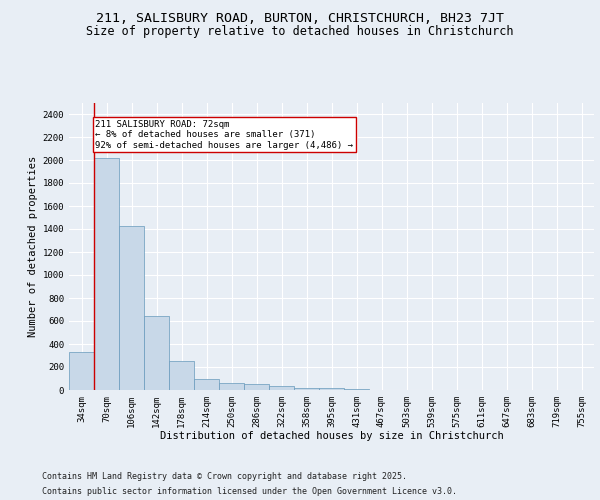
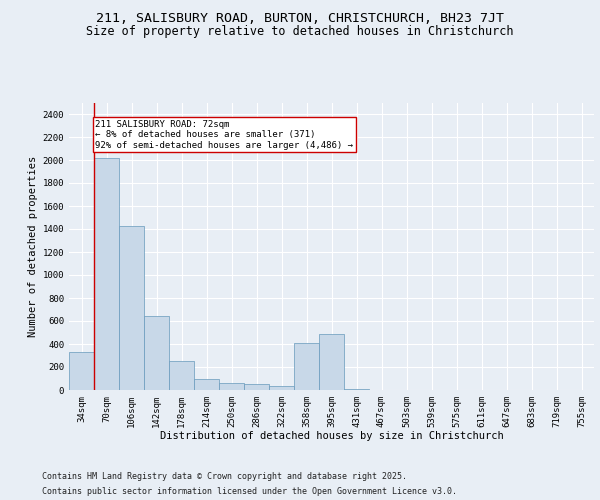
358sqm: 20 -> 410
395sqm: 20 -> 490
